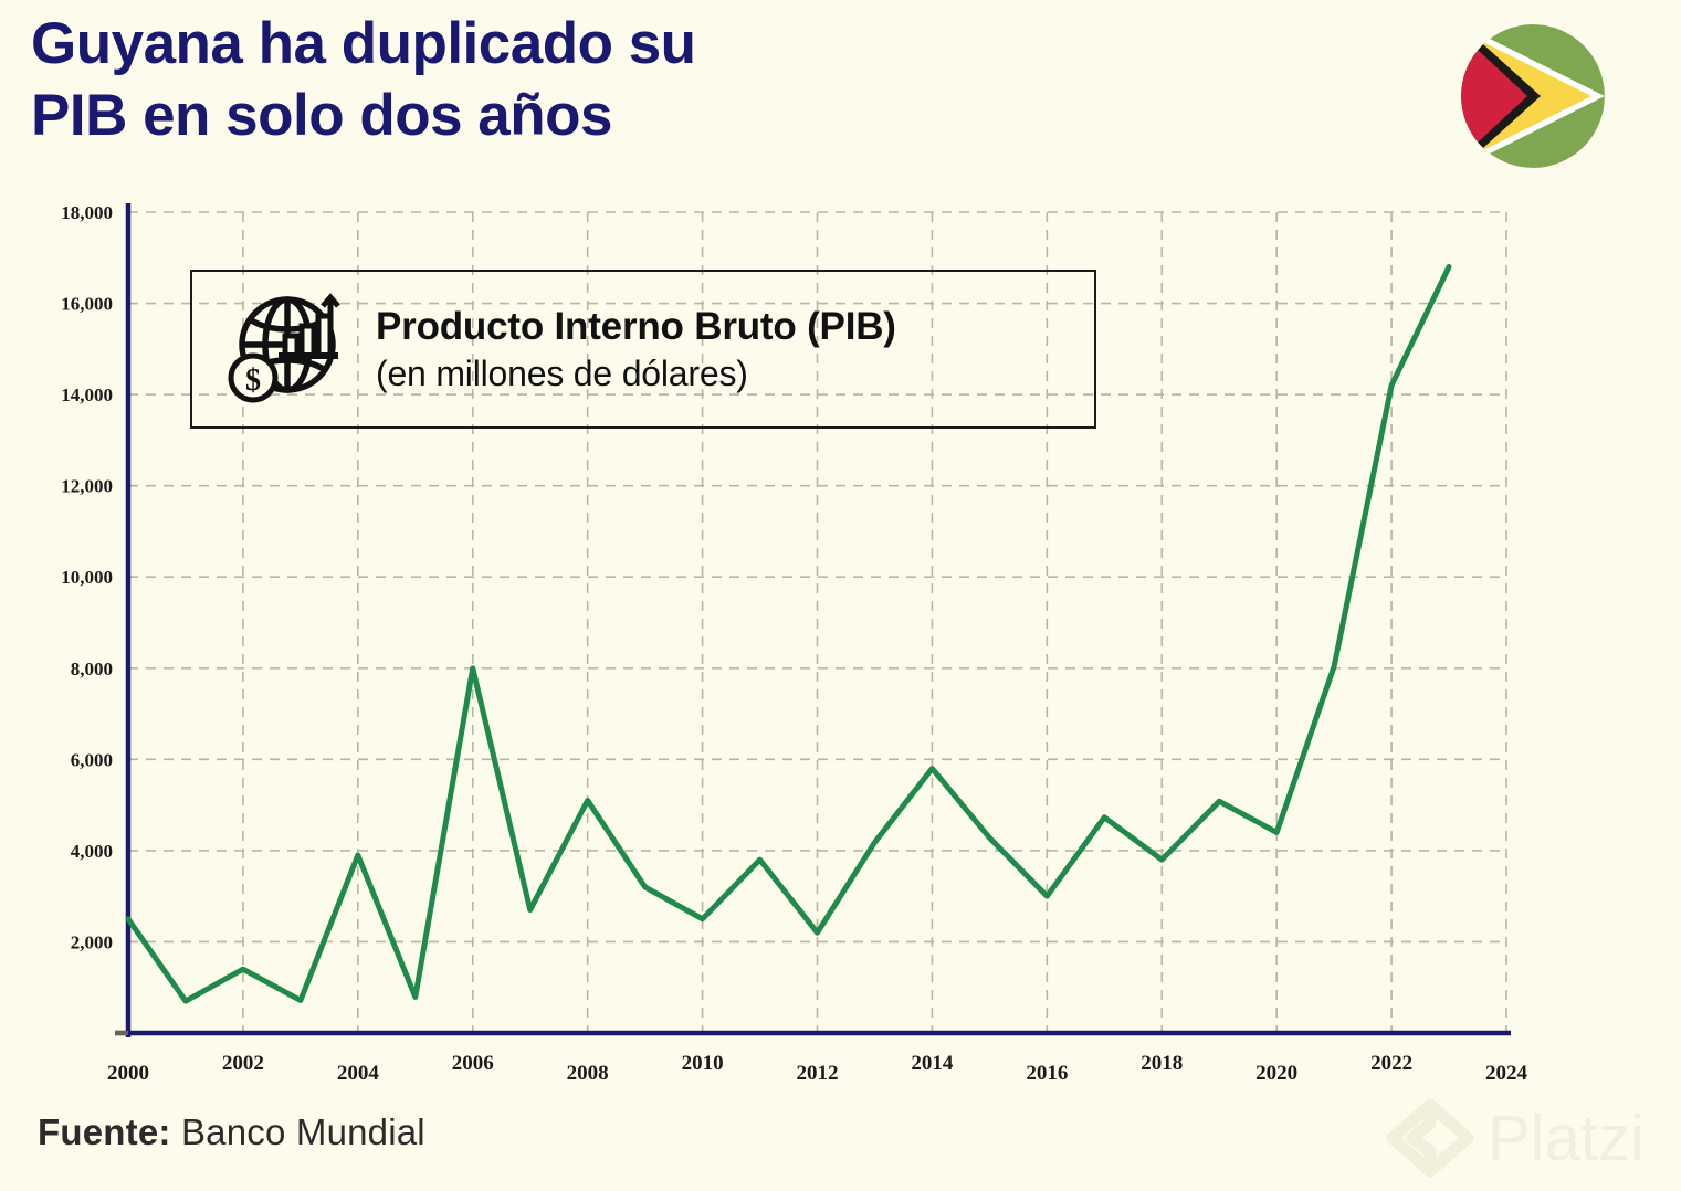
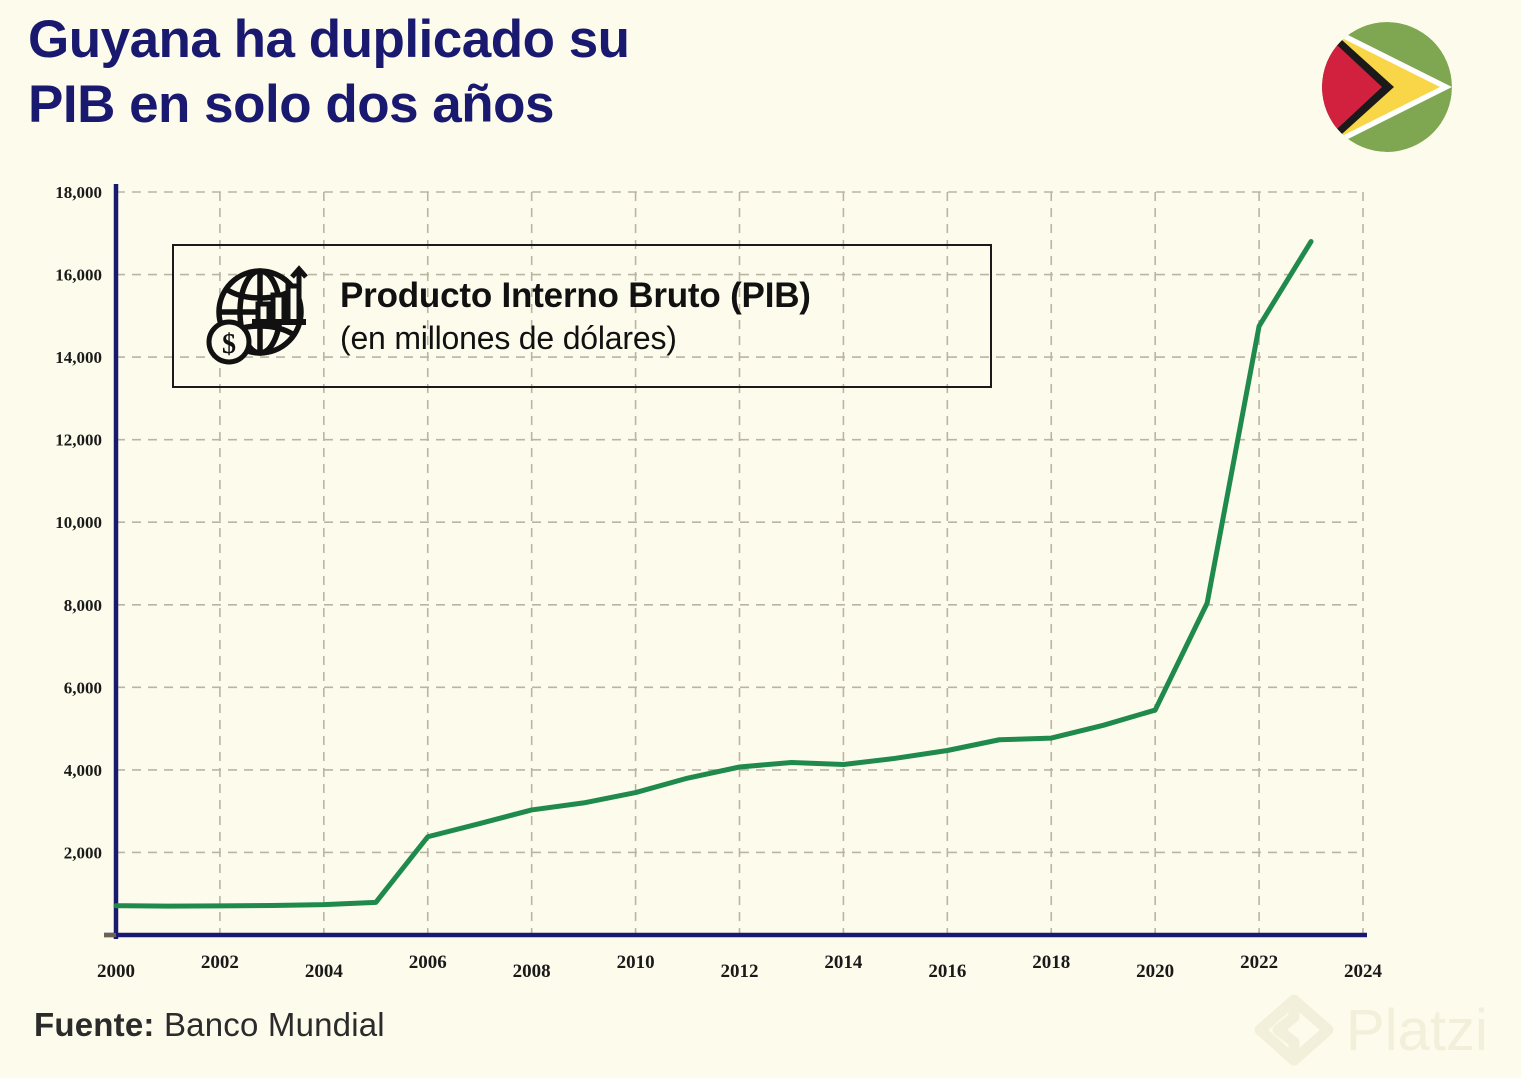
2000: 2500 -> 700
2002: 1400 -> 700
2004: 3900 -> 700
2006: 8000 -> 2400
2008: 5100 -> 3000
2010: 2500 -> 3400
2012: 2200 -> 4100
2014: 5800 -> 4100
2016: 3000 -> 4500
2018: 3800 -> 4800
2020: 4400 -> 5400
2022: 14200 -> 14800
